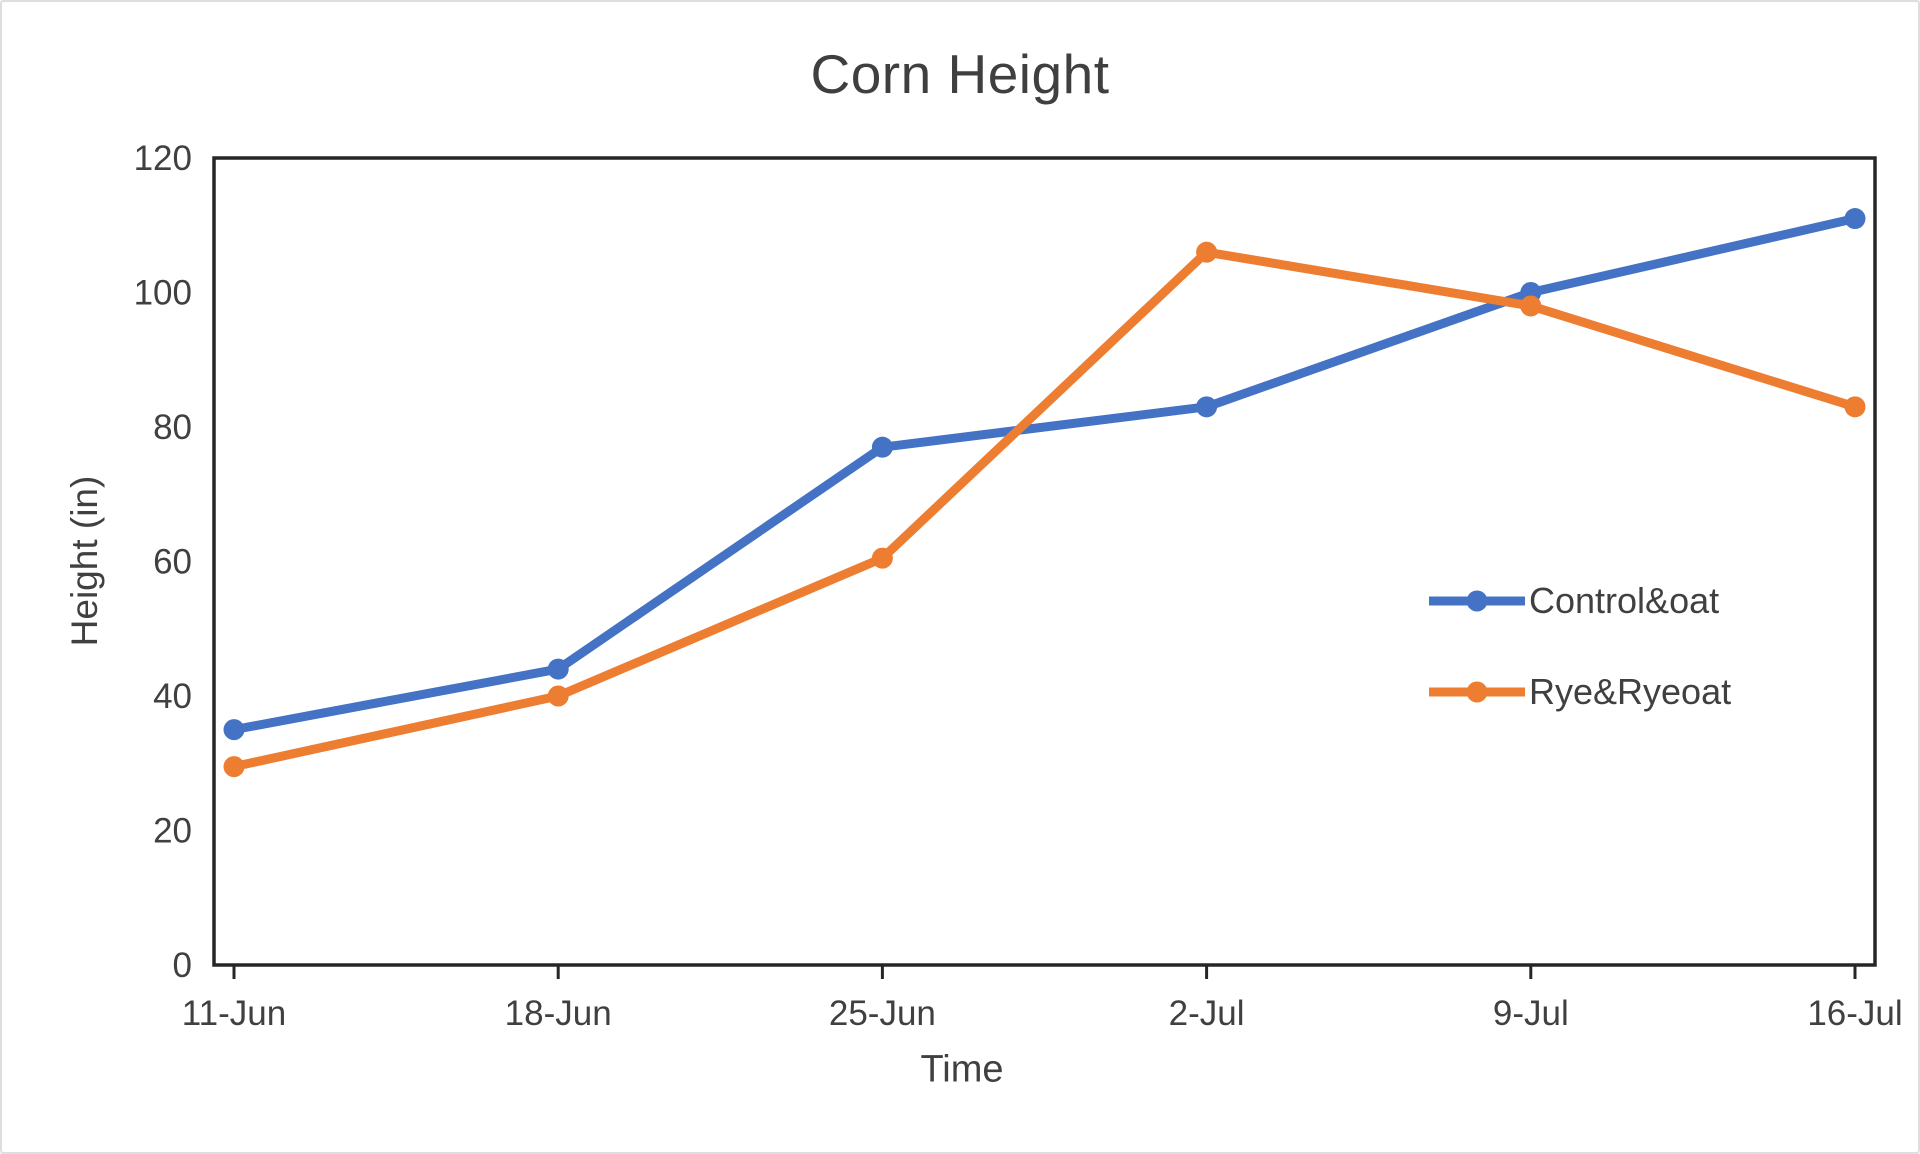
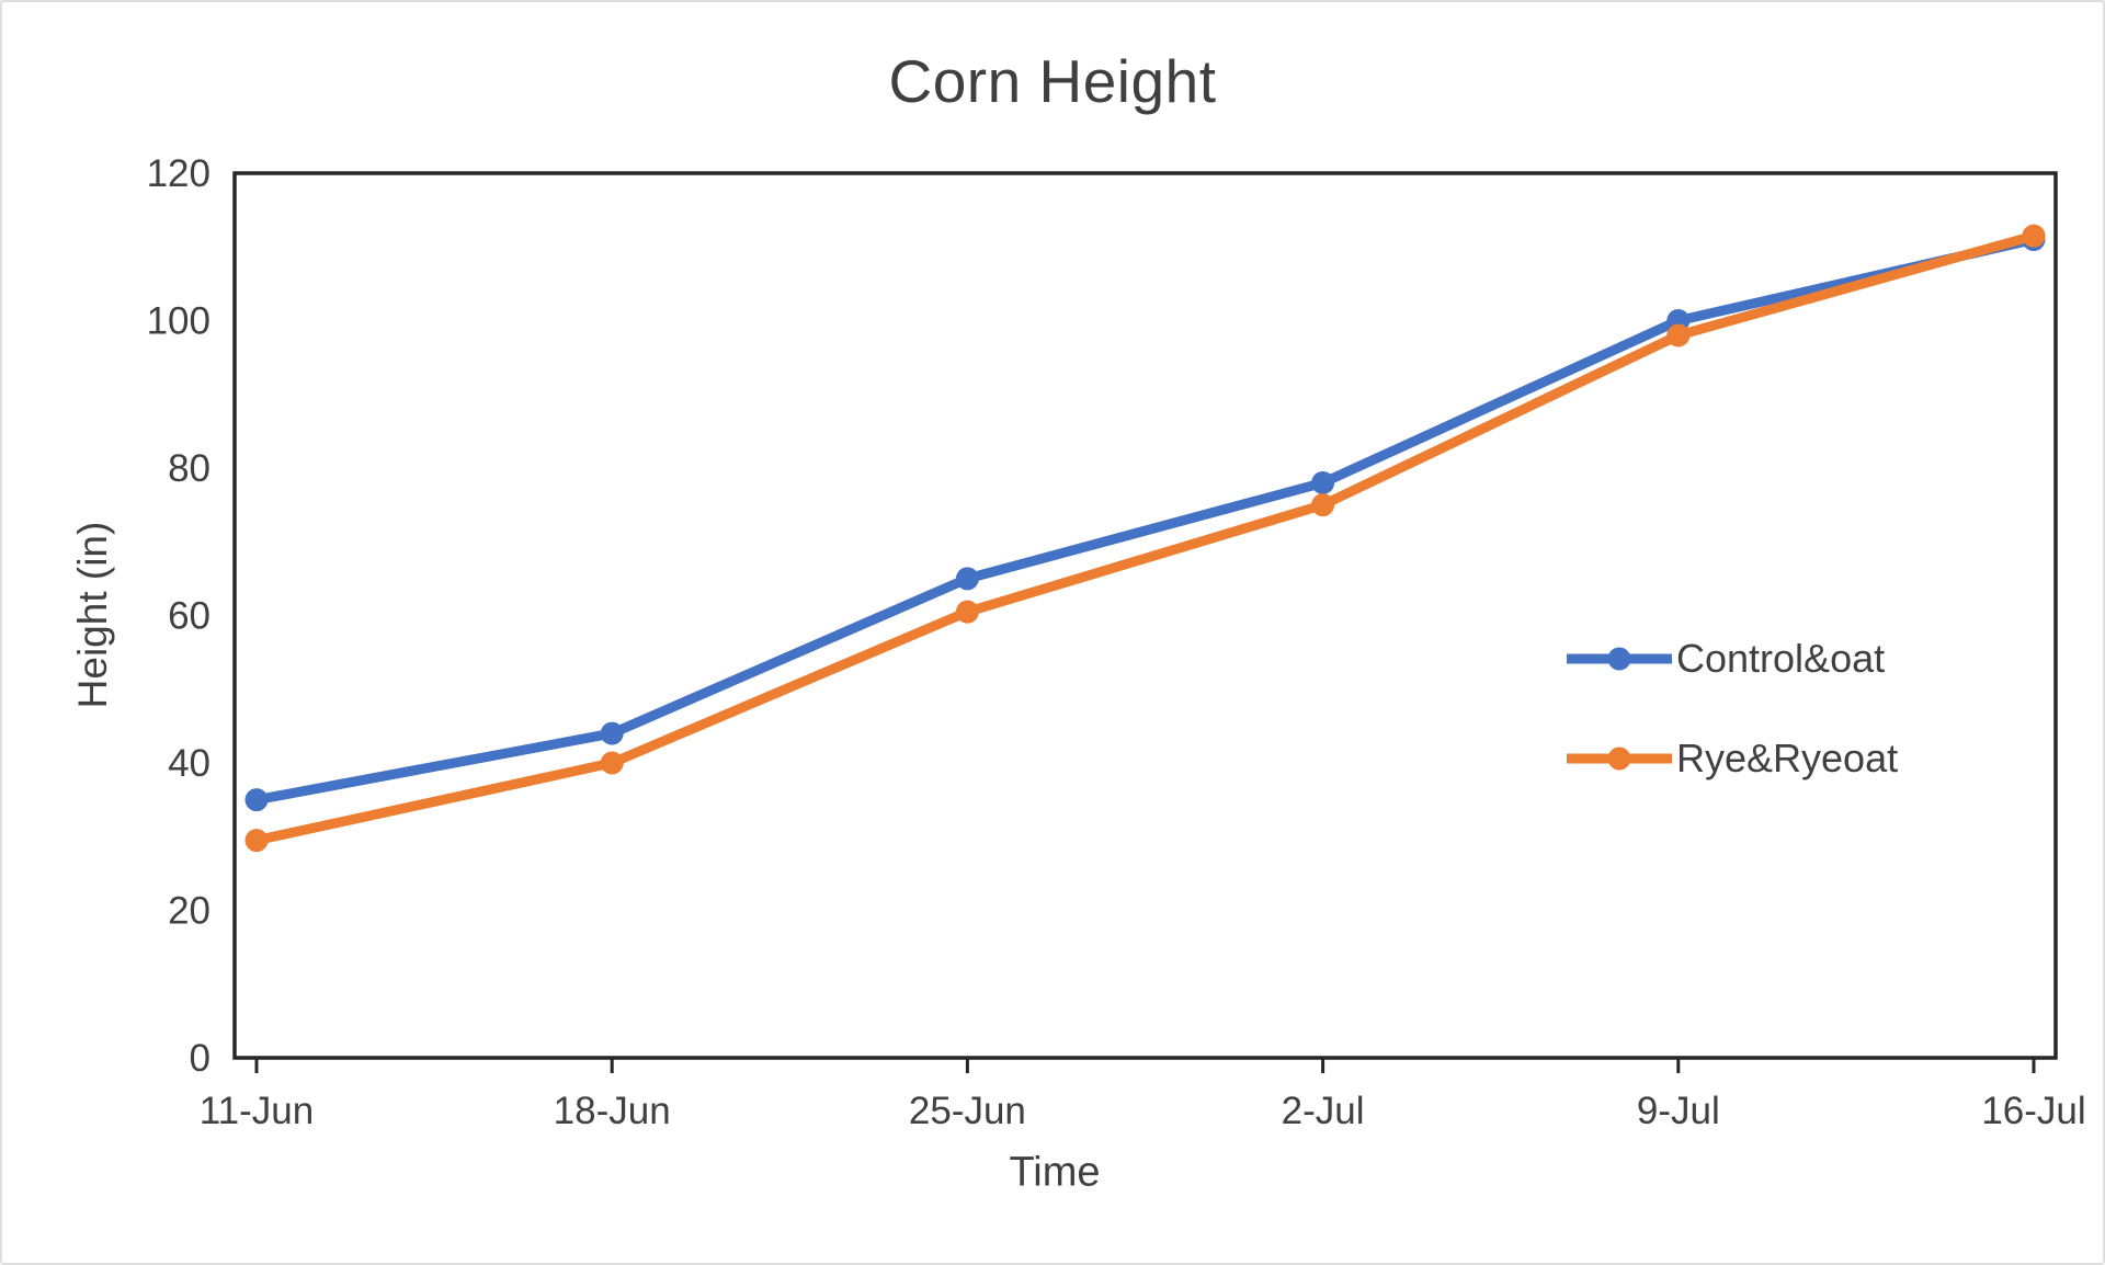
Control&oat/25-Jun: 77 -> 65
Control&oat/2-Jul: 83 -> 78
Rye&Ryeoat/2-Jul: 106 -> 75
Rye&Ryeoat/16-Jul: 83 -> 112
